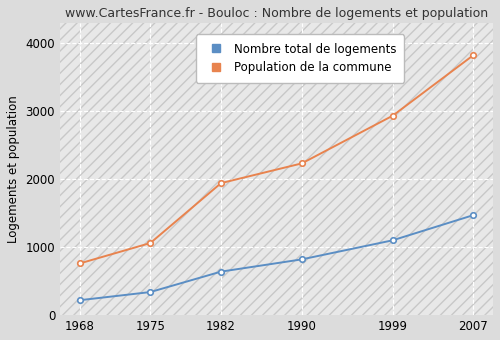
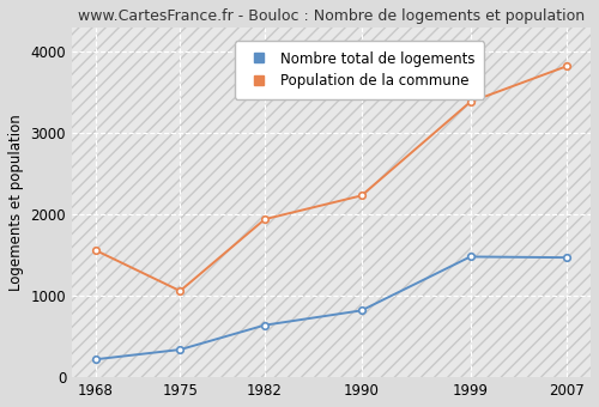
Population de la commune/1968: 760 -> 1560
Nombre total de logements/1999: 1100 -> 1480
Population de la commune/1999: 2930 -> 3380
